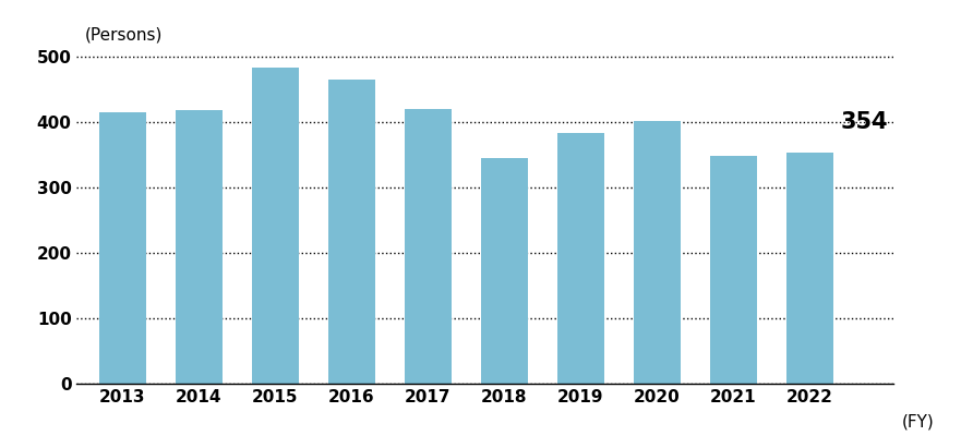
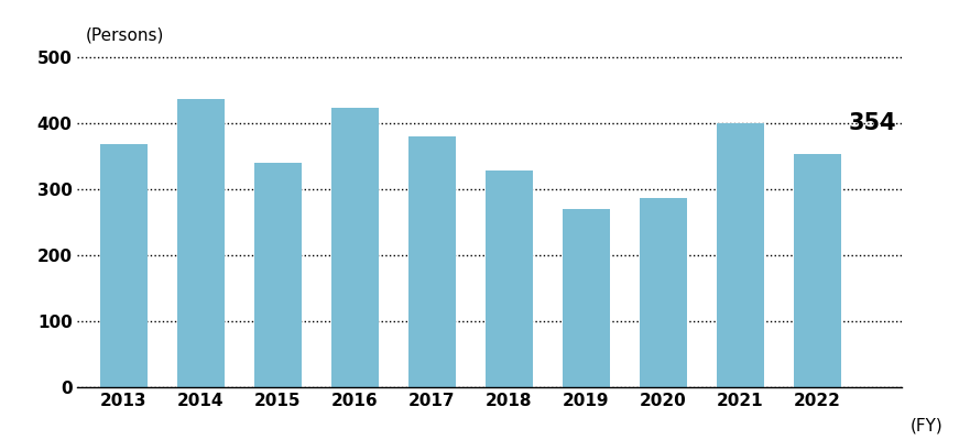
2013: 415 -> 368
2014: 418 -> 436
2015: 483 -> 340
2016: 465 -> 424
2017: 420 -> 380
2018: 345 -> 328
2019: 383 -> 270
2020: 402 -> 286
2021: 348 -> 400
